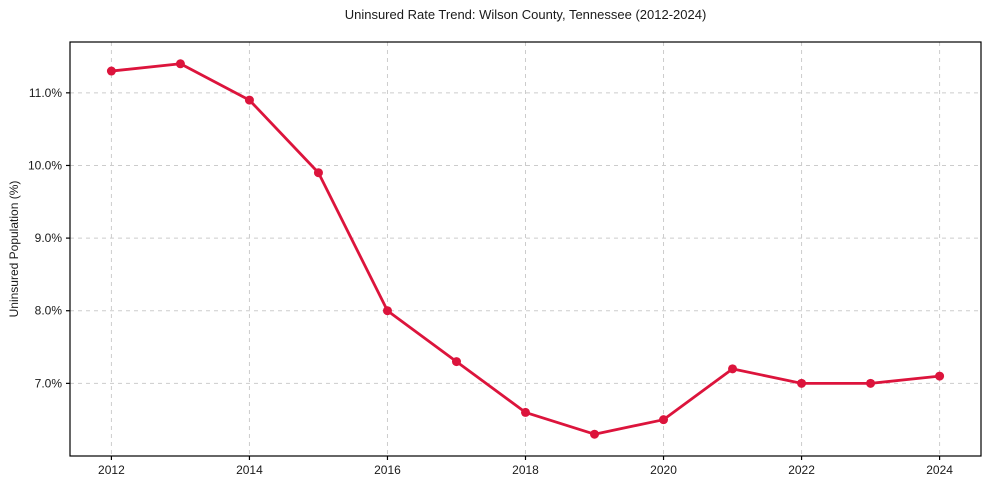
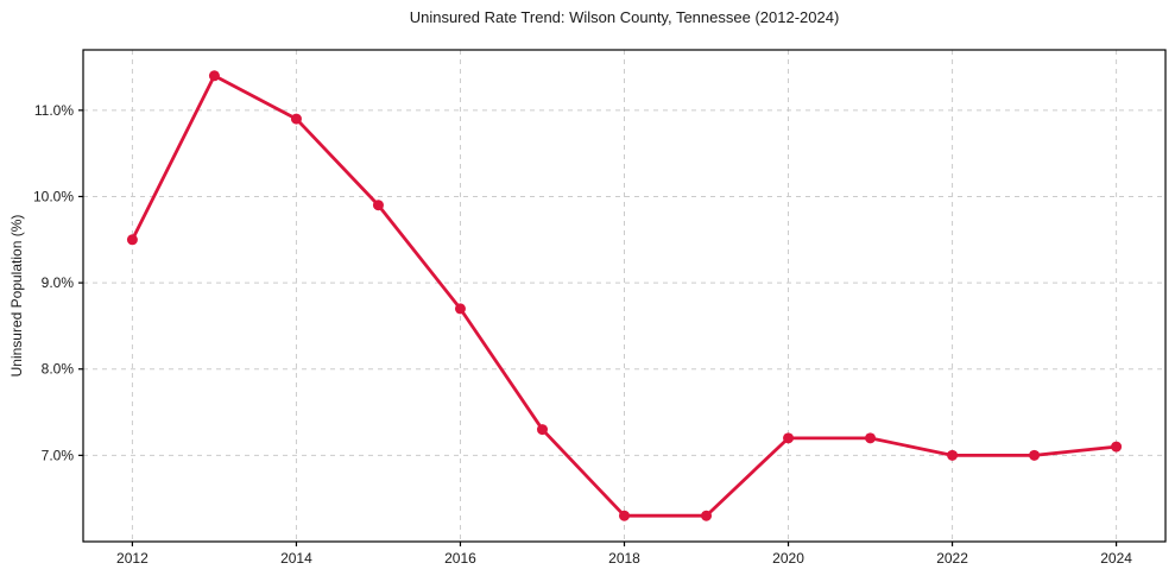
2012: 11.3% -> 9.5%
2016: 8.0% -> 8.7%
2018: 6.6% -> 6.3%
2020: 6.5% -> 7.2%
